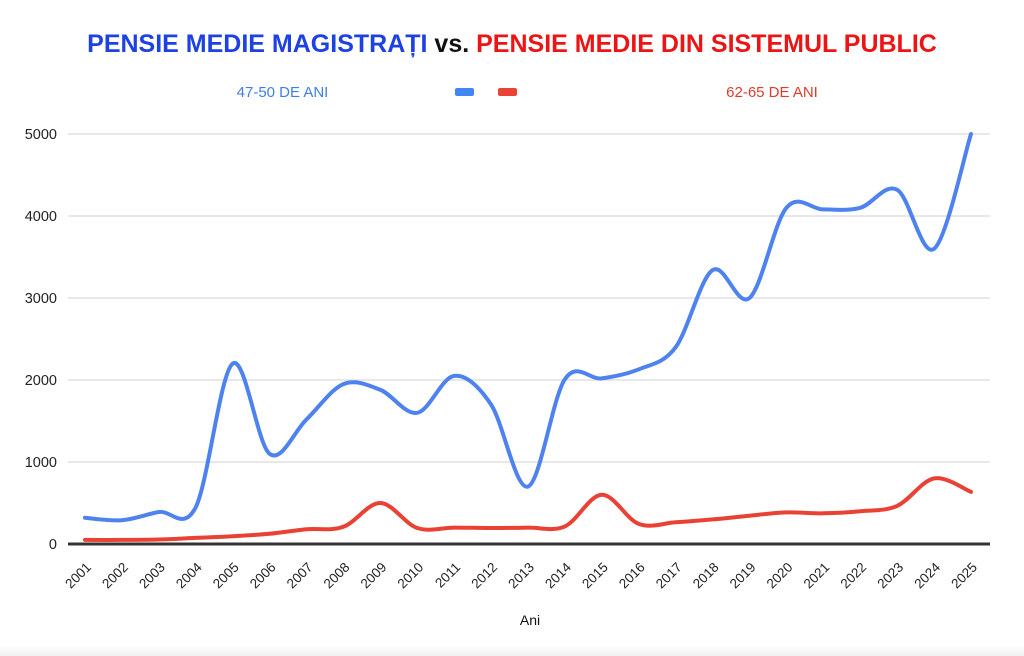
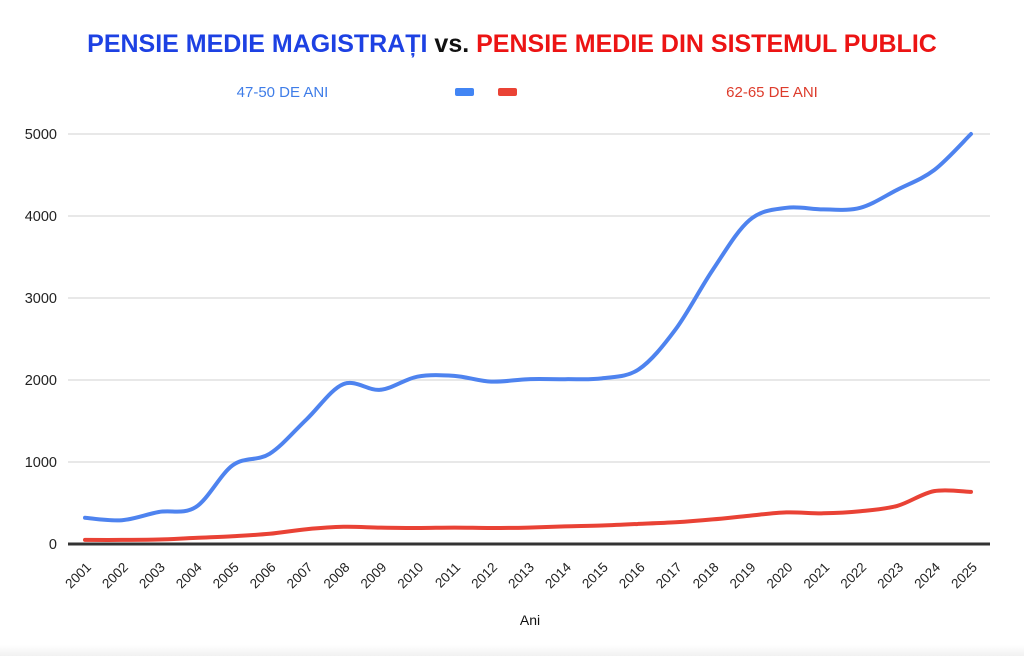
47-50 DE ANI/2005: 2200 -> 1000
62-65 DE ANI/2009: 500 -> 200
47-50 DE ANI/2010: 1600 -> 2000
47-50 DE ANI/2012: 1700 -> 2000
47-50 DE ANI/2013: 700 -> 2000
62-65 DE ANI/2015: 600 -> 200
47-50 DE ANI/2017: 2400 -> 2600
47-50 DE ANI/2019: 3000 -> 4000
47-50 DE ANI/2024: 3600 -> 4600
62-65 DE ANI/2024: 800 -> 600
